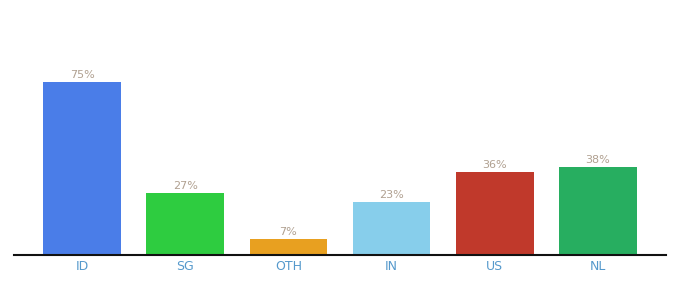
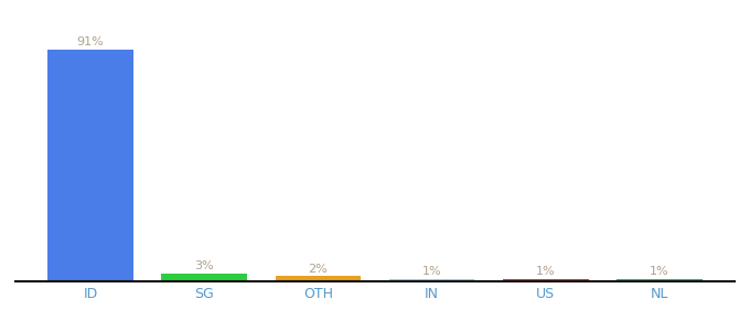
ID: 75% -> 91%
SG: 27% -> 3%
OTH: 7% -> 2%
IN: 23% -> 1%
US: 36% -> 1%
NL: 38% -> 1%
